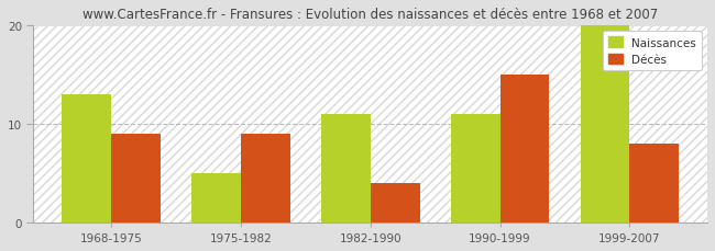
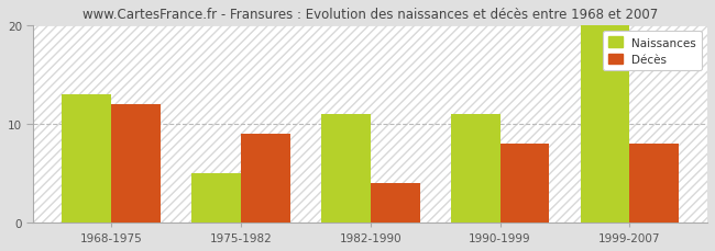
Décès/1968-1975: 9 -> 12
Décès/1990-1999: 15 -> 8
